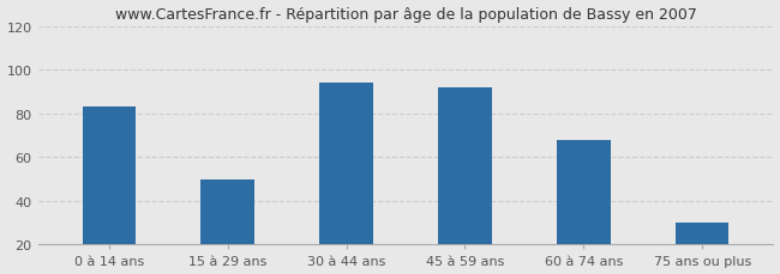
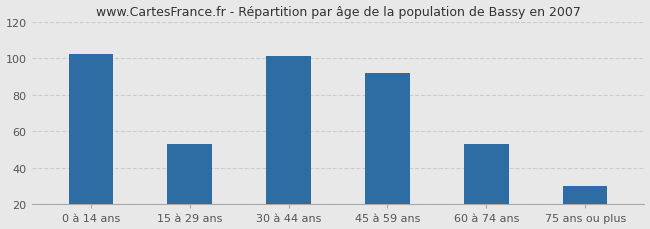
0 à 14 ans: 83 -> 102
15 à 29 ans: 50 -> 53
30 à 44 ans: 94 -> 101
60 à 74 ans: 68 -> 53
